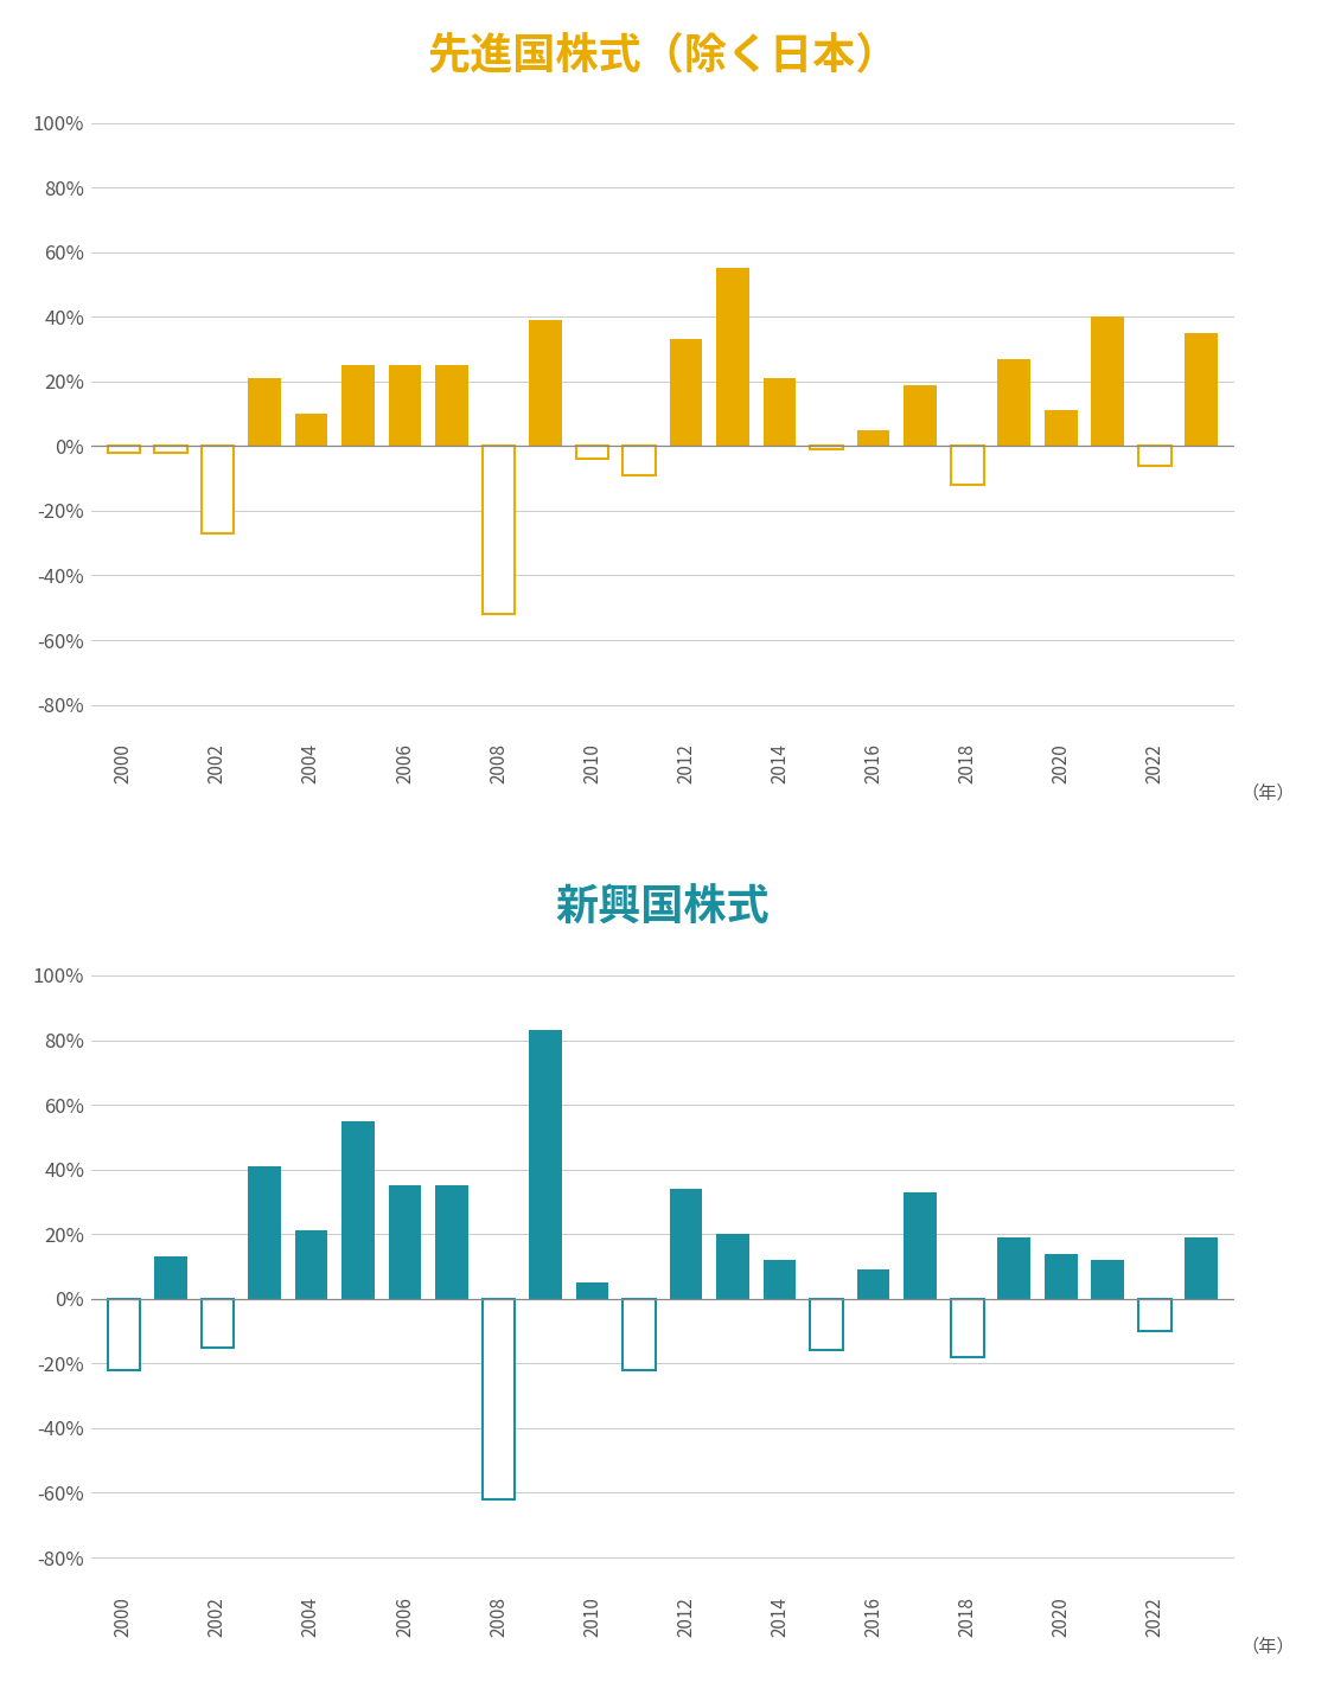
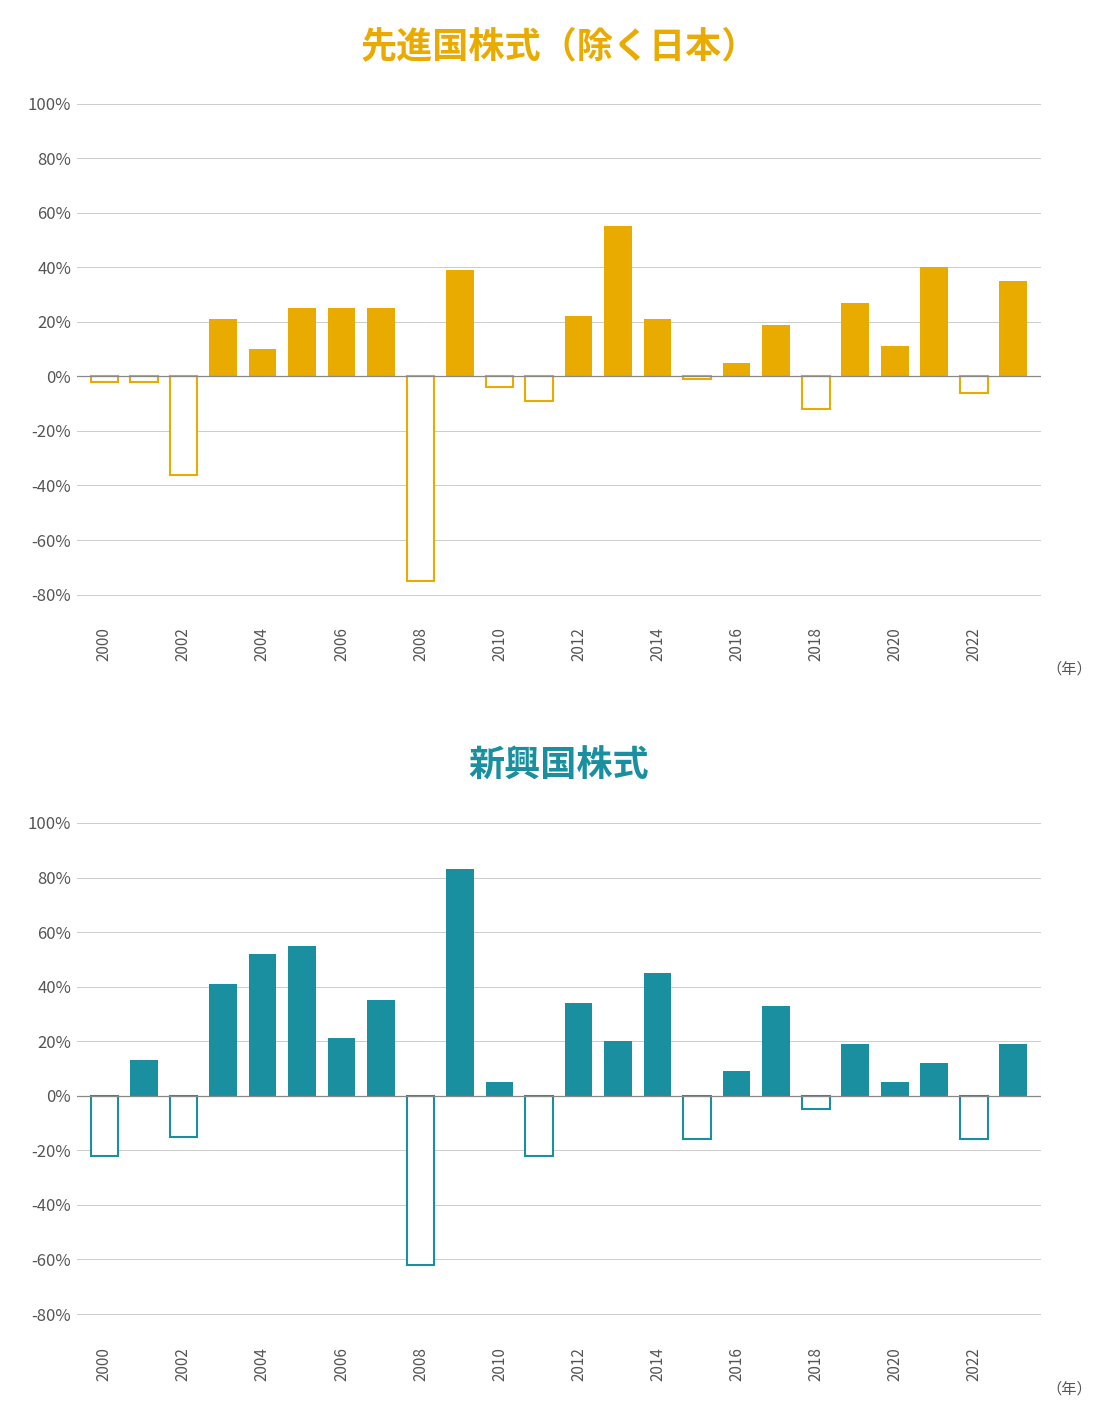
先進国株式（除く日本）/2002: -27% -> -36%
先進国株式（除く日本）/2008: -52% -> -75%
先進国株式（除く日本）/2012: 33% -> 22%
新興国株式/2004: 21% -> 52%
新興国株式/2006: 35% -> 21%
新興国株式/2014: 12% -> 45%
新興国株式/2018: -18% -> -5%
新興国株式/2020: 14% -> 5%
新興国株式/2022: -10% -> -16%
